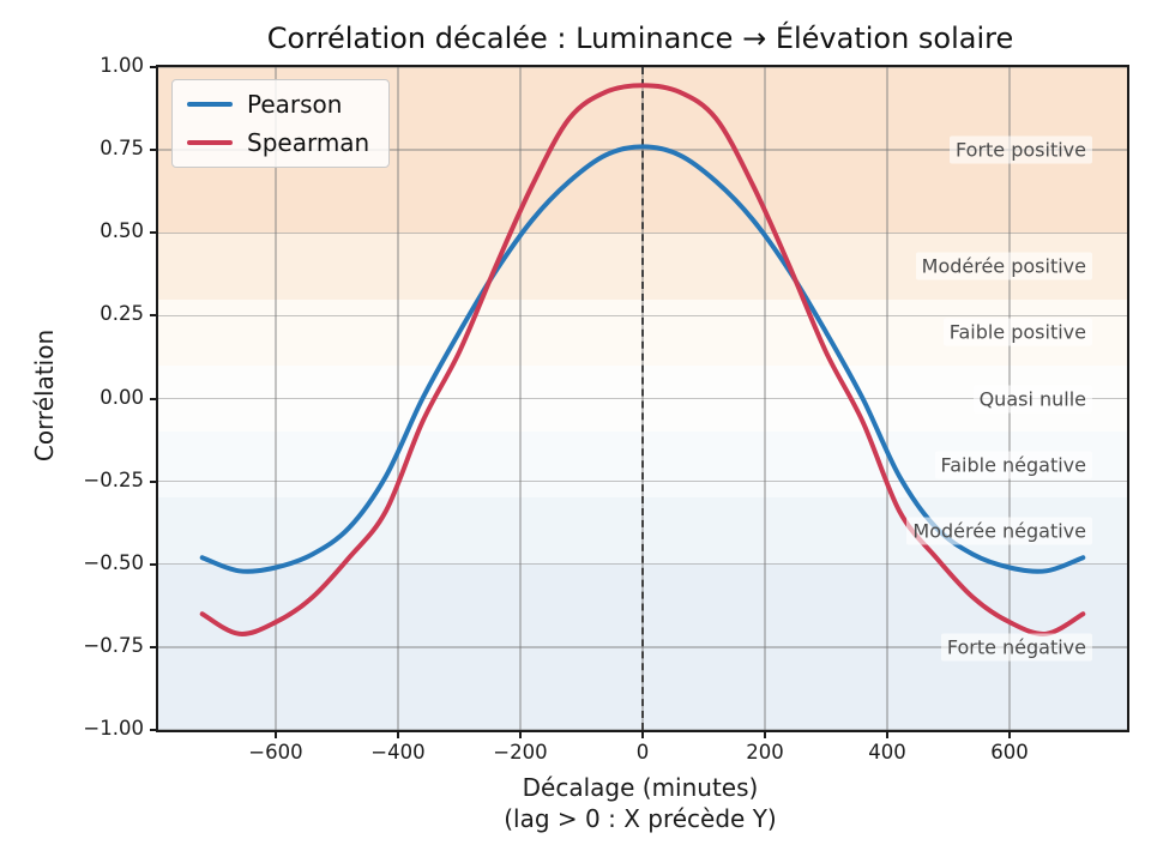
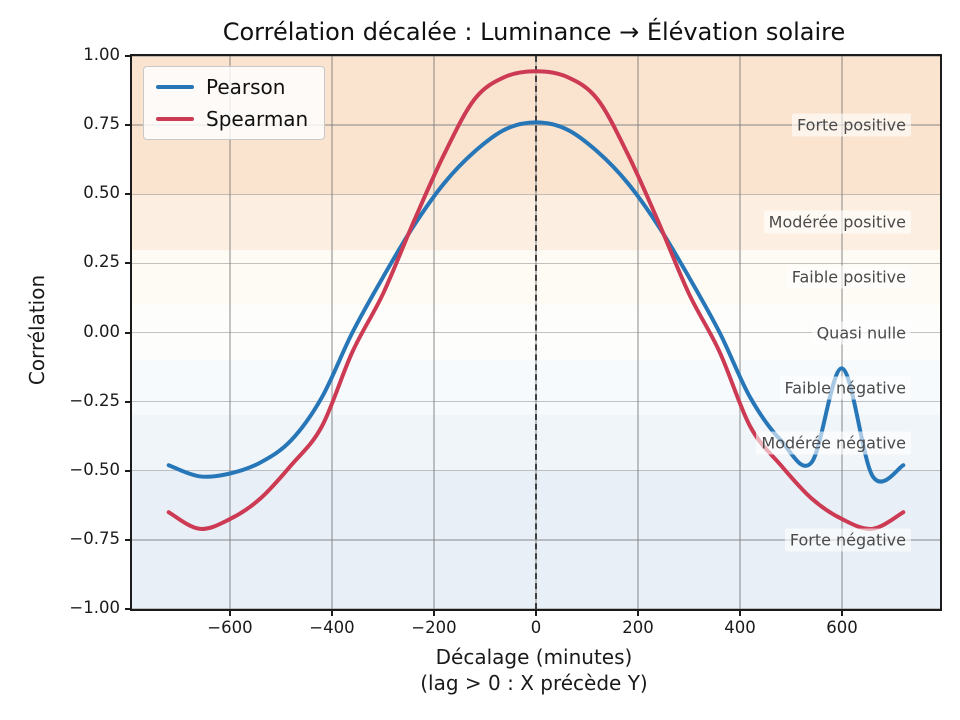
Pearson/600: -0.51 -> -0.13
